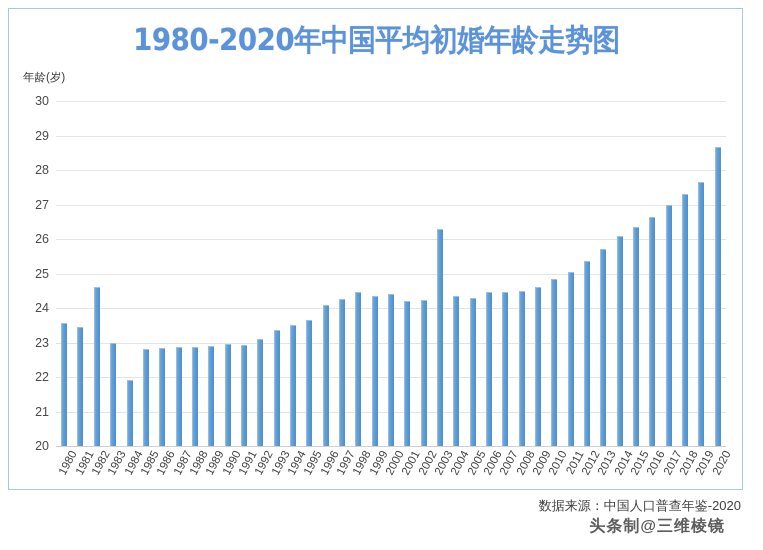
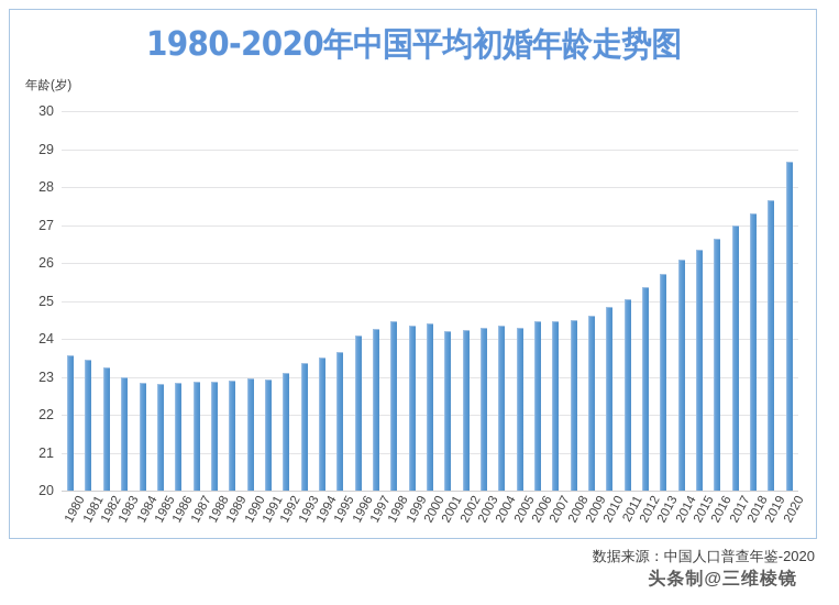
1982: 24.6 -> 23.2
1984: 21.9 -> 22.9
2003: 26.3 -> 24.3
